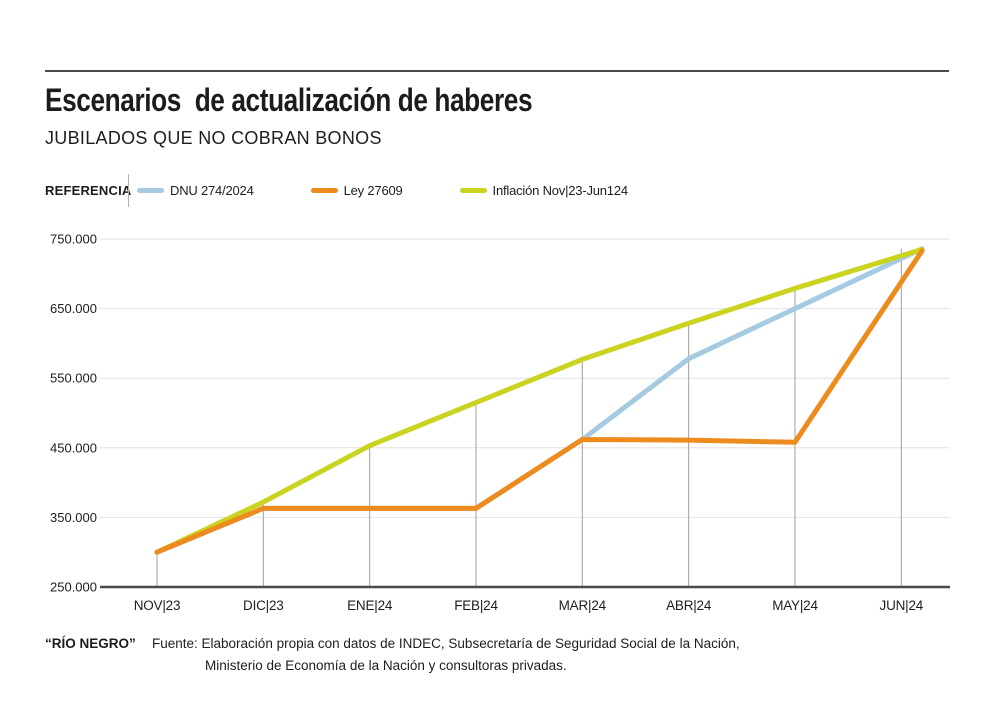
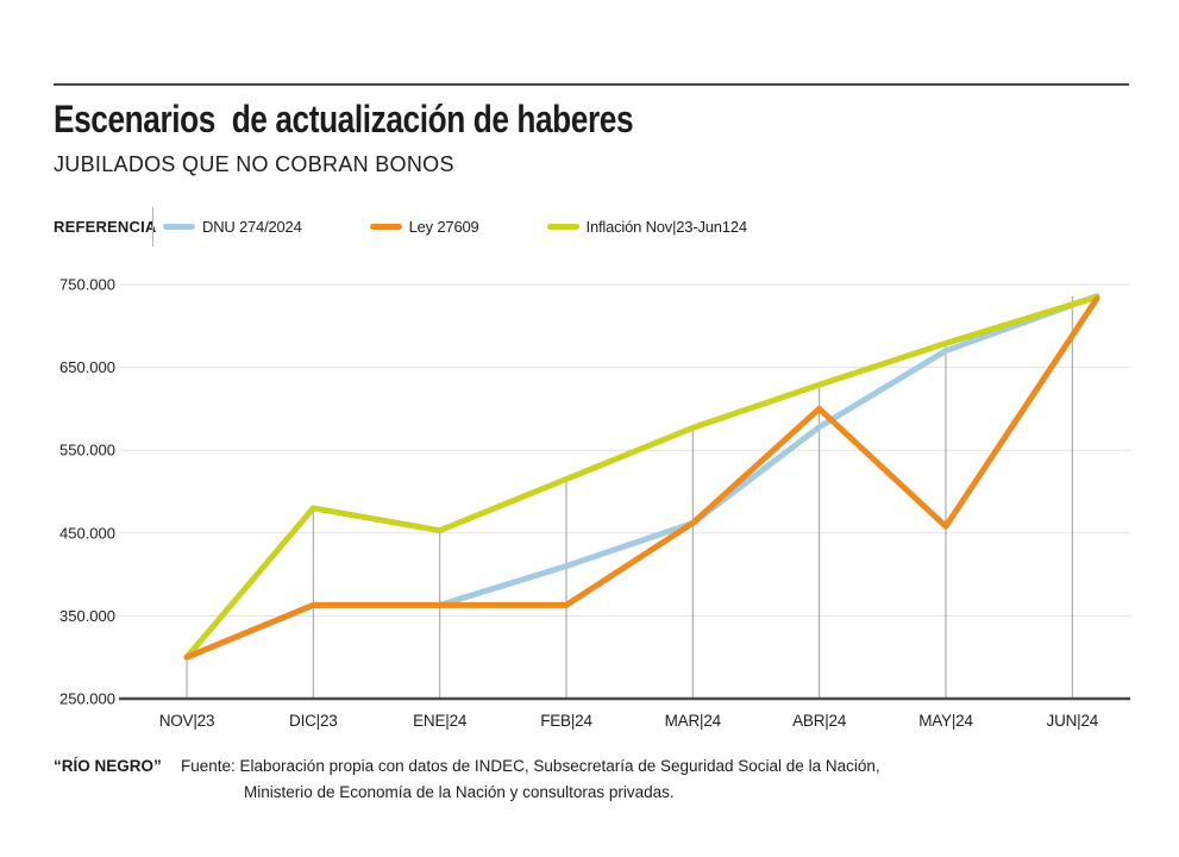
Inflación Nov|23-Jun124/DIC|23: 370000 -> 480000
DNU 274/2024/FEB|24: 360000 -> 410000
Ley 27609/ABR|24: 460000 -> 600000
DNU 274/2024/MAY|24: 650000 -> 670000
